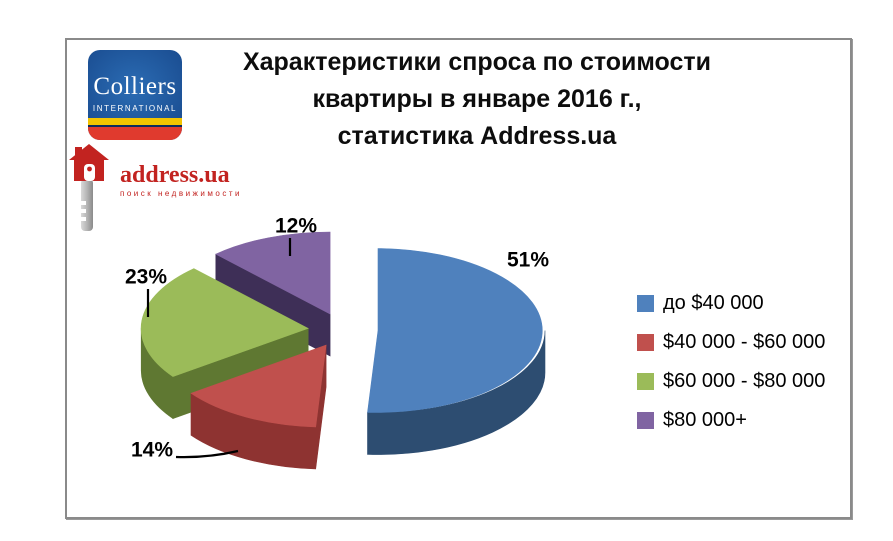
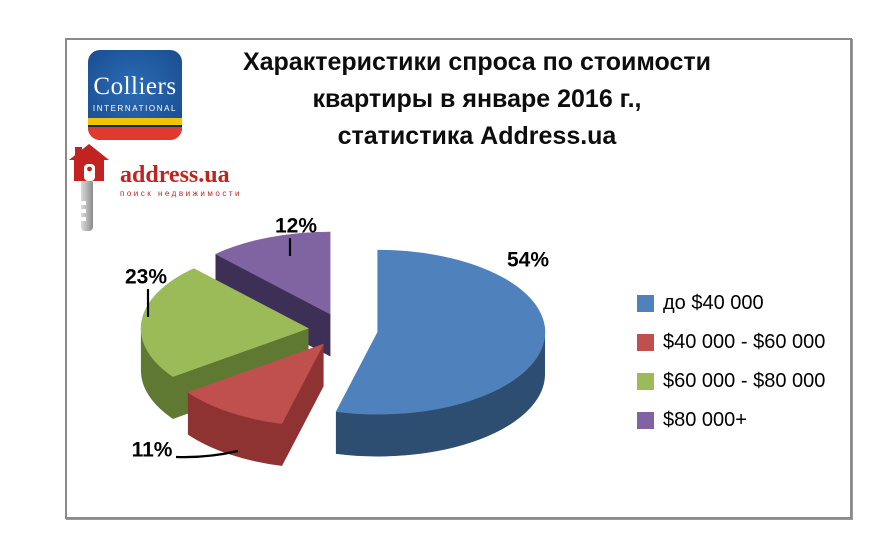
до $40 000: 51% -> 54%
$40 000 - $60 000: 14% -> 11%
